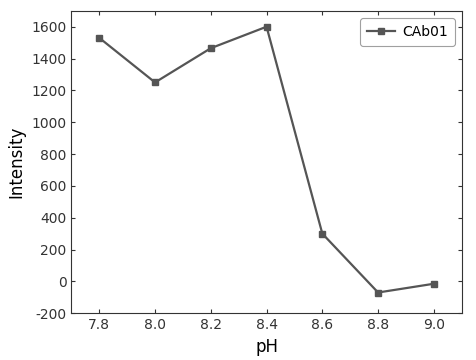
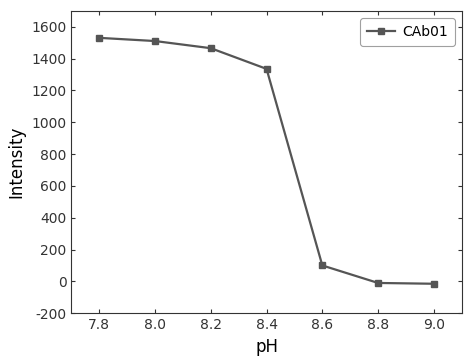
8.0: 1250 -> 1510
8.4: 1600 -> 1340
8.6: 300 -> 100
8.8: -70 -> -10
